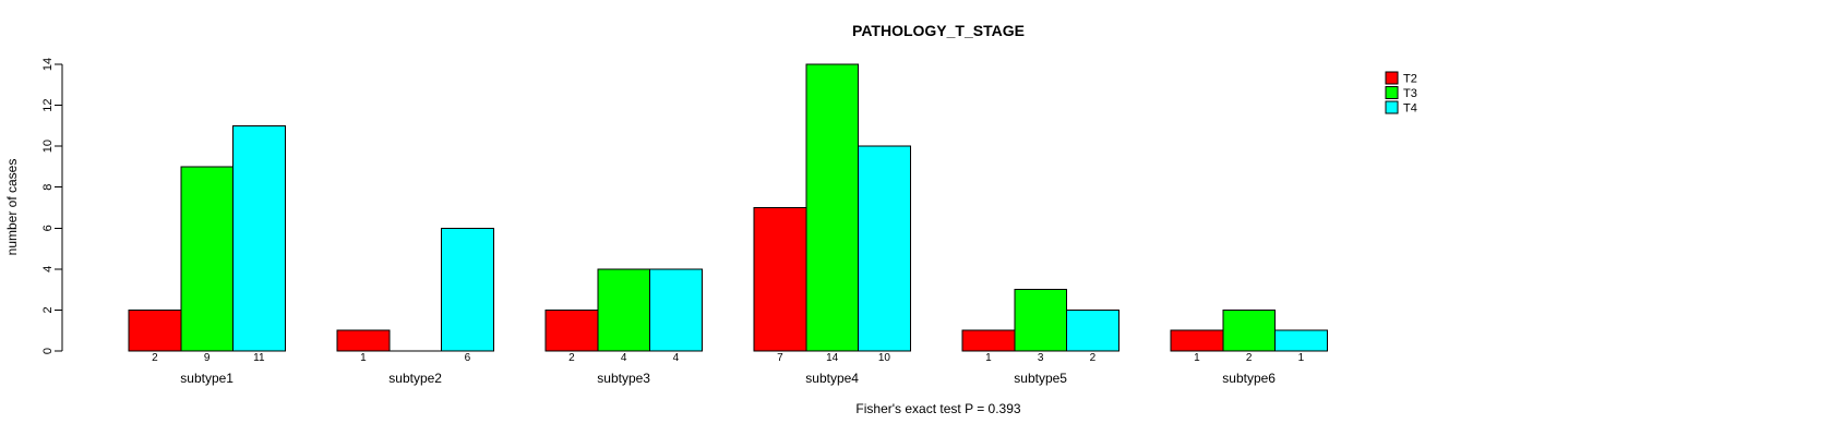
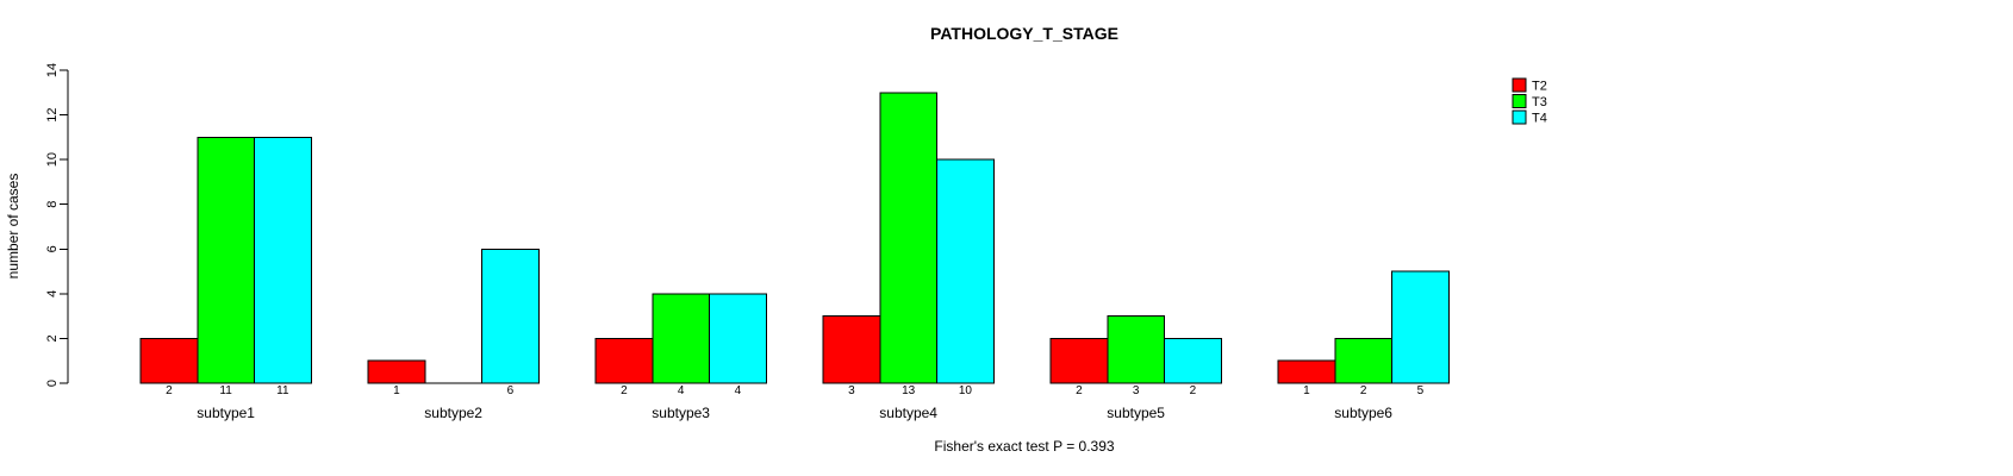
T3/subtype1: 9 -> 11
T2/subtype4: 7 -> 3
T3/subtype4: 14 -> 13
T2/subtype5: 1 -> 2
T4/subtype6: 1 -> 5
